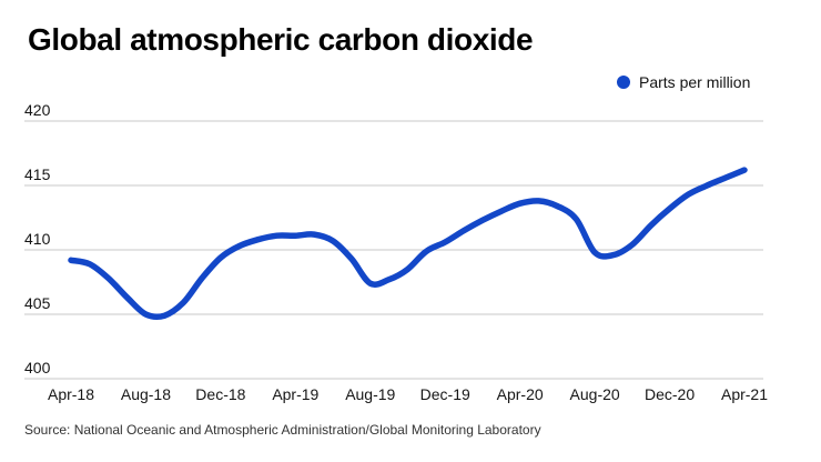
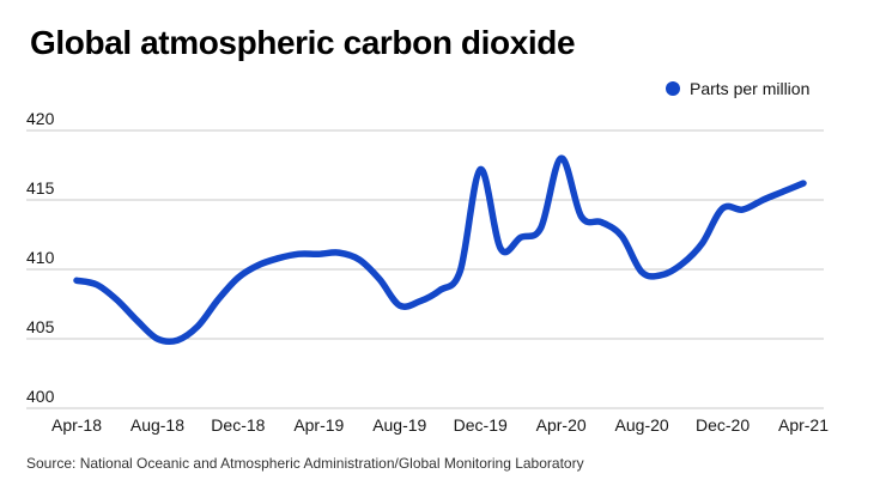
Dec-19: 410.6 -> 417.2
Apr-20: 413.6 -> 418.0
Dec-20: 413.2 -> 414.4
